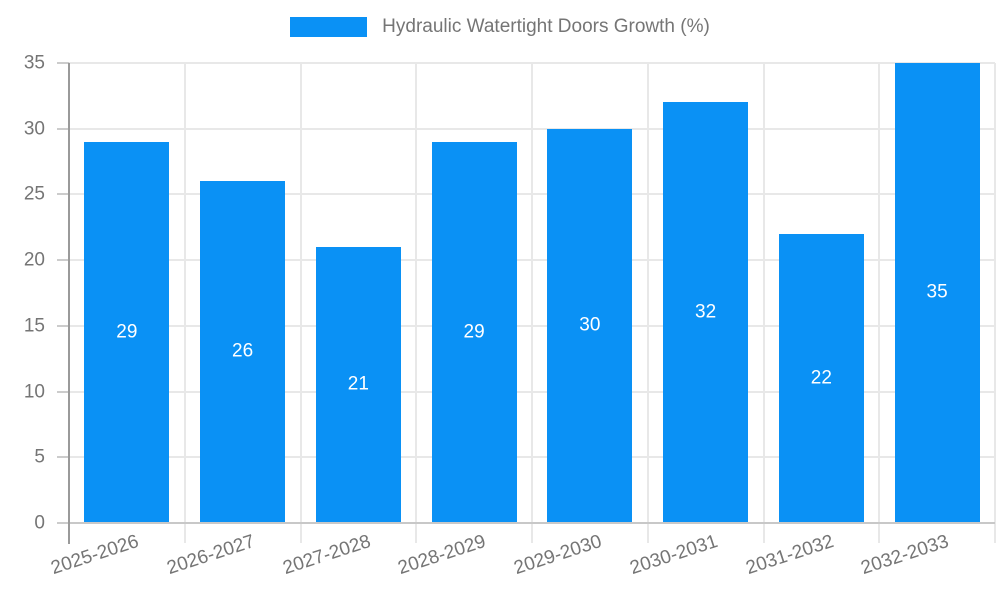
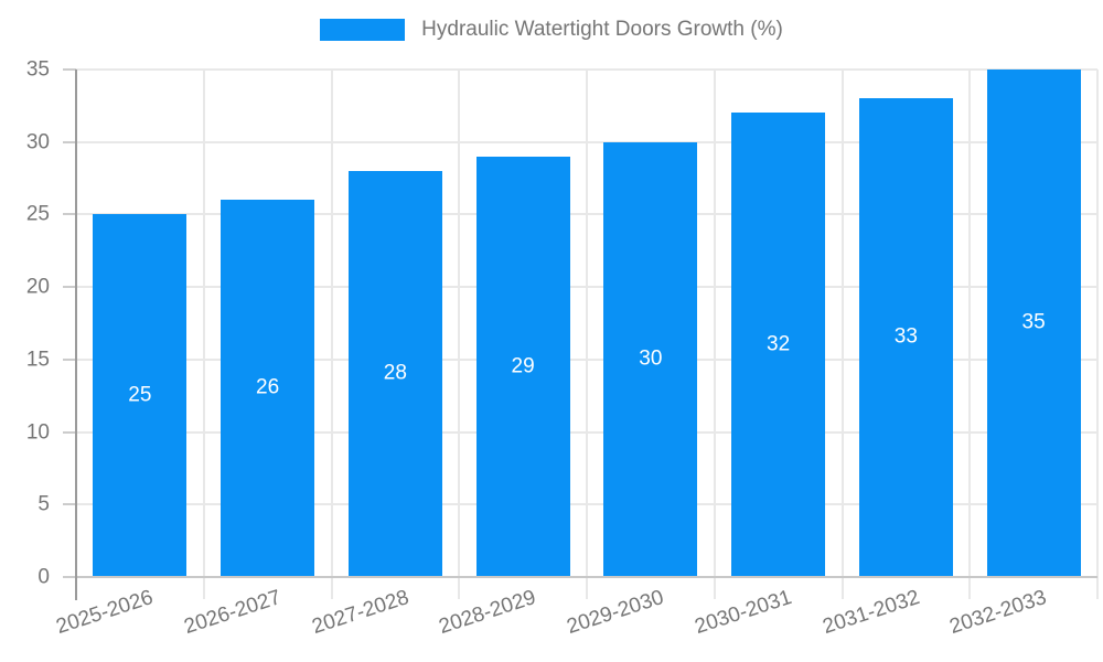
2025-2026: 29 -> 25
2027-2028: 21 -> 28
2031-2032: 22 -> 33
